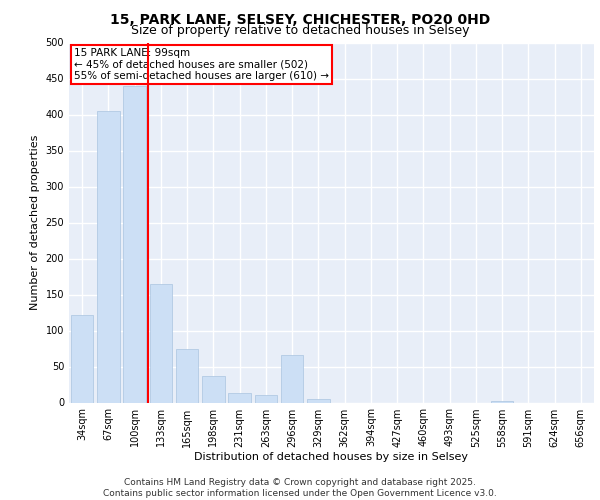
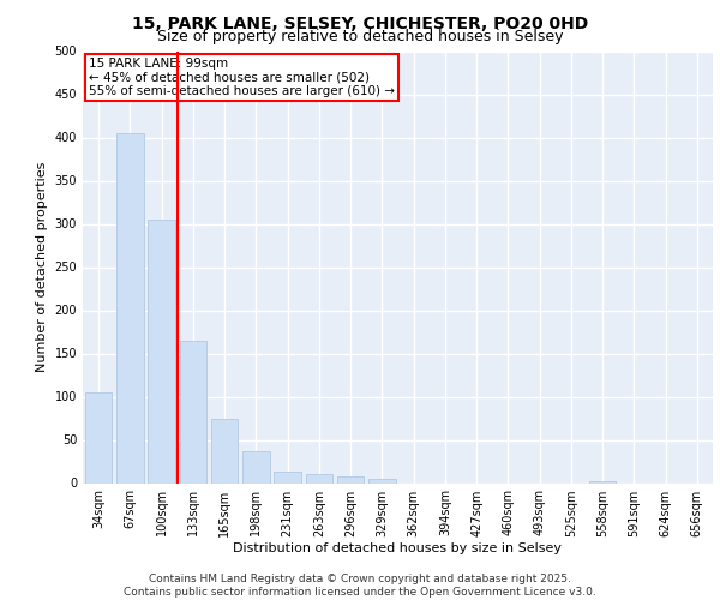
34sqm: 122 -> 105
100sqm: 440 -> 305
296sqm: 66 -> 8
